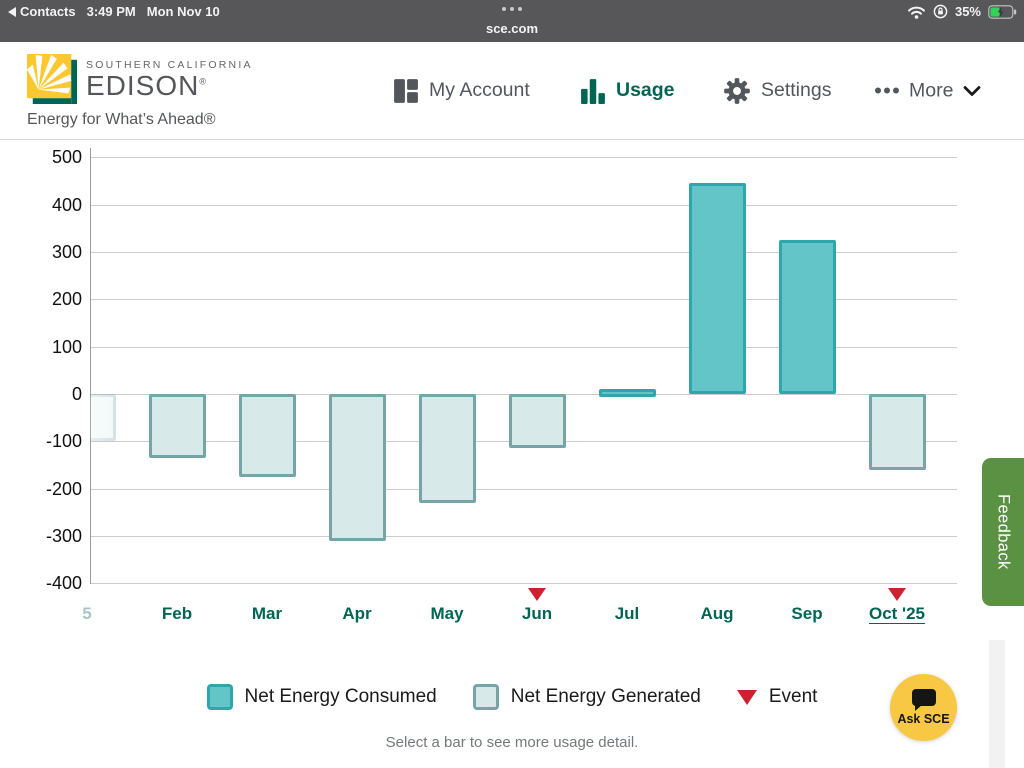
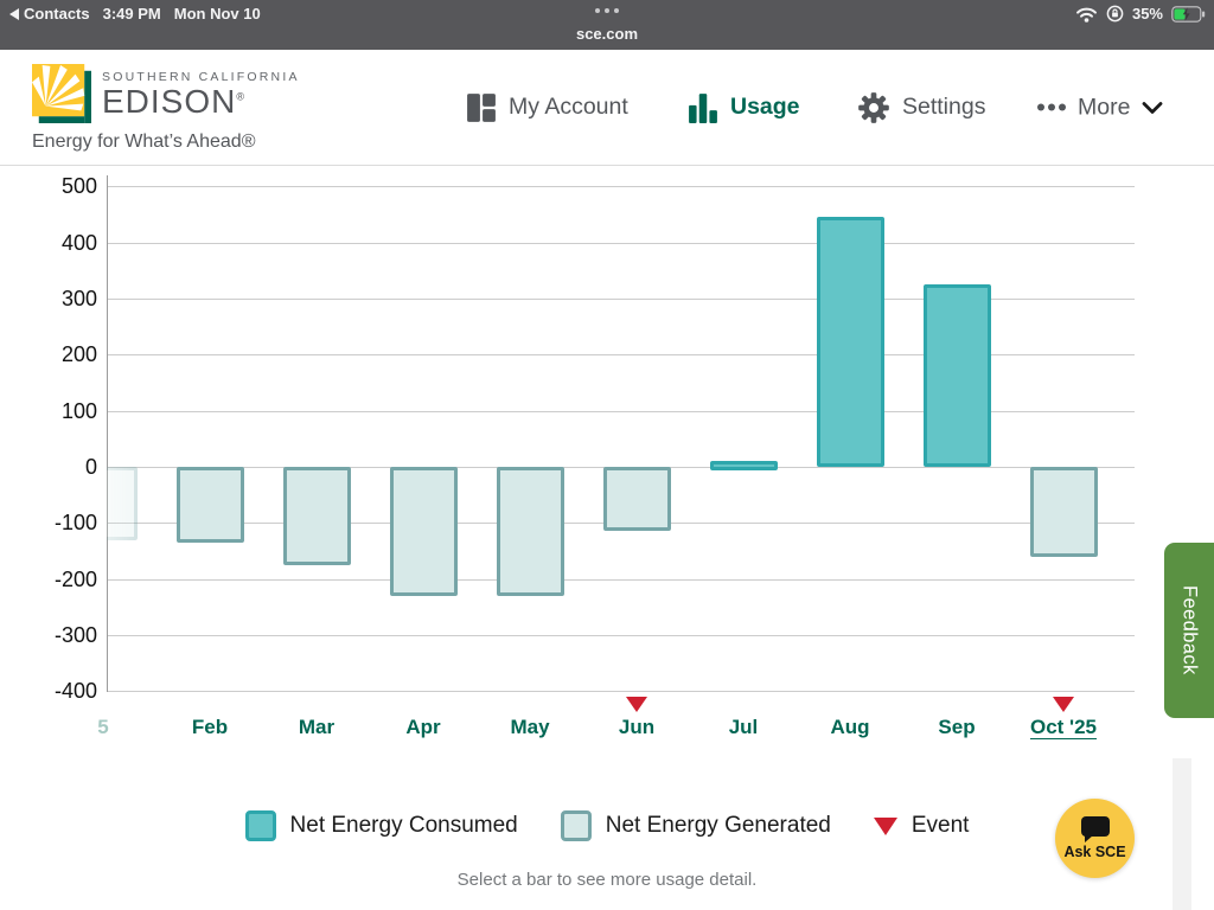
5: -100 -> -130
Apr: -310 -> -230
